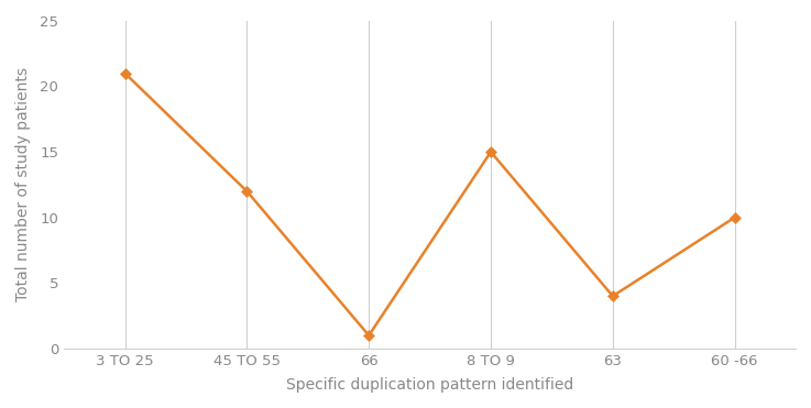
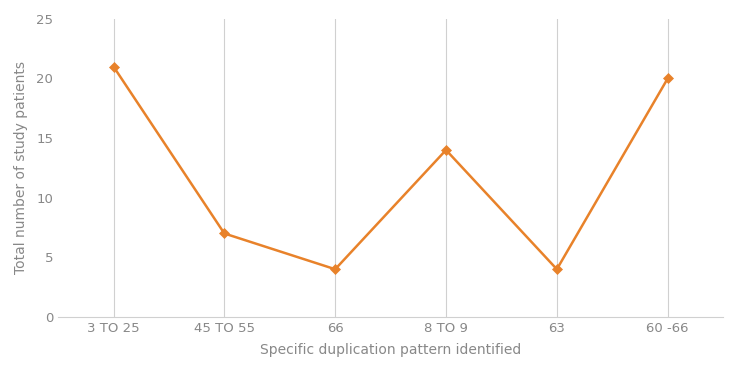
45 TO 55: 12 -> 7
66: 1 -> 4
8 TO 9: 15 -> 14
60 -66: 10 -> 20
